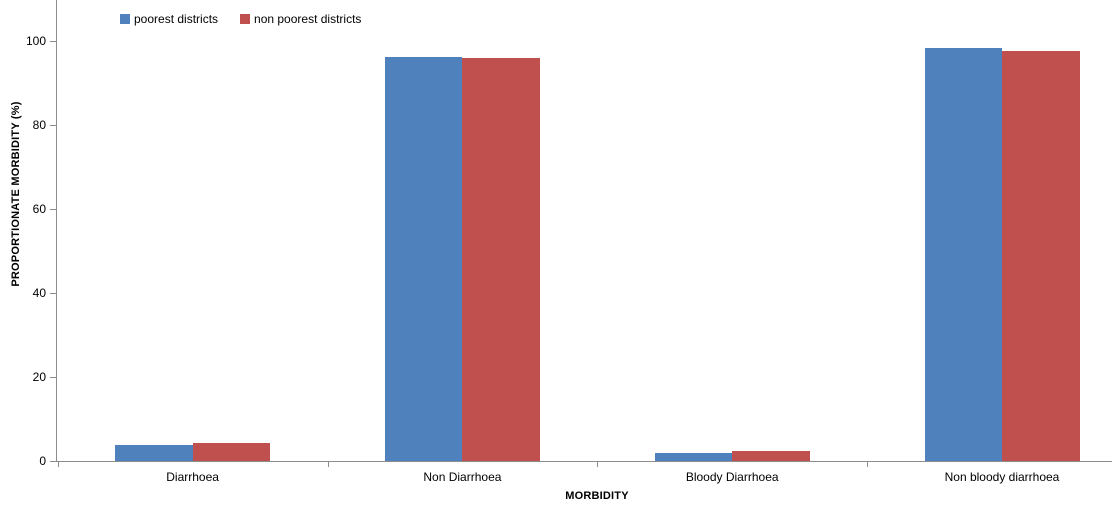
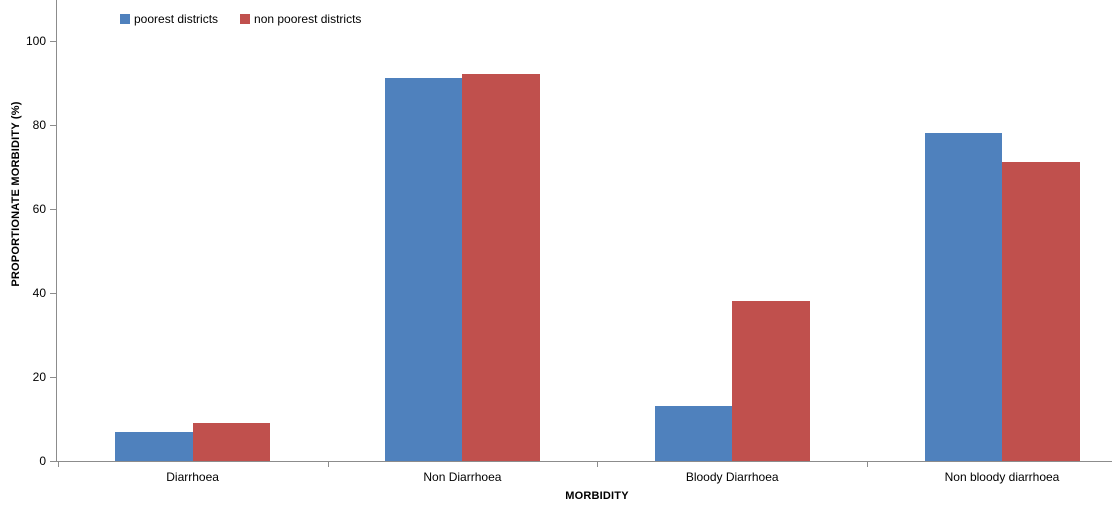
poorest districts/Diarrhoea: 4 -> 7
non poorest districts/Diarrhoea: 4 -> 9
poorest districts/Non Diarrhoea: 96 -> 91
non poorest districts/Non Diarrhoea: 96 -> 92
poorest districts/Bloody Diarrhoea: 2 -> 13
non poorest districts/Bloody Diarrhoea: 2 -> 38
poorest districts/Non bloody diarrhoea: 98 -> 78
non poorest districts/Non bloody diarrhoea: 98 -> 71
